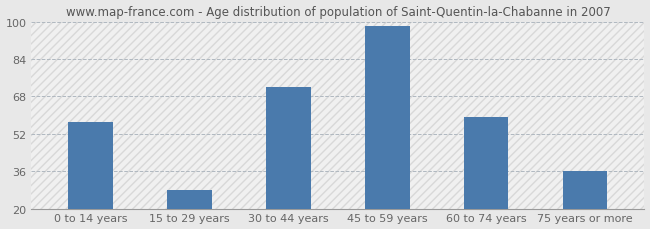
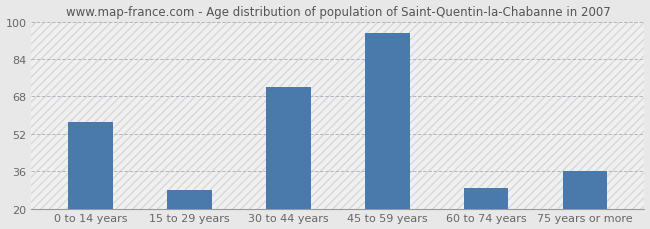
45 to 59 years: 98 -> 95
60 to 74 years: 59 -> 29
